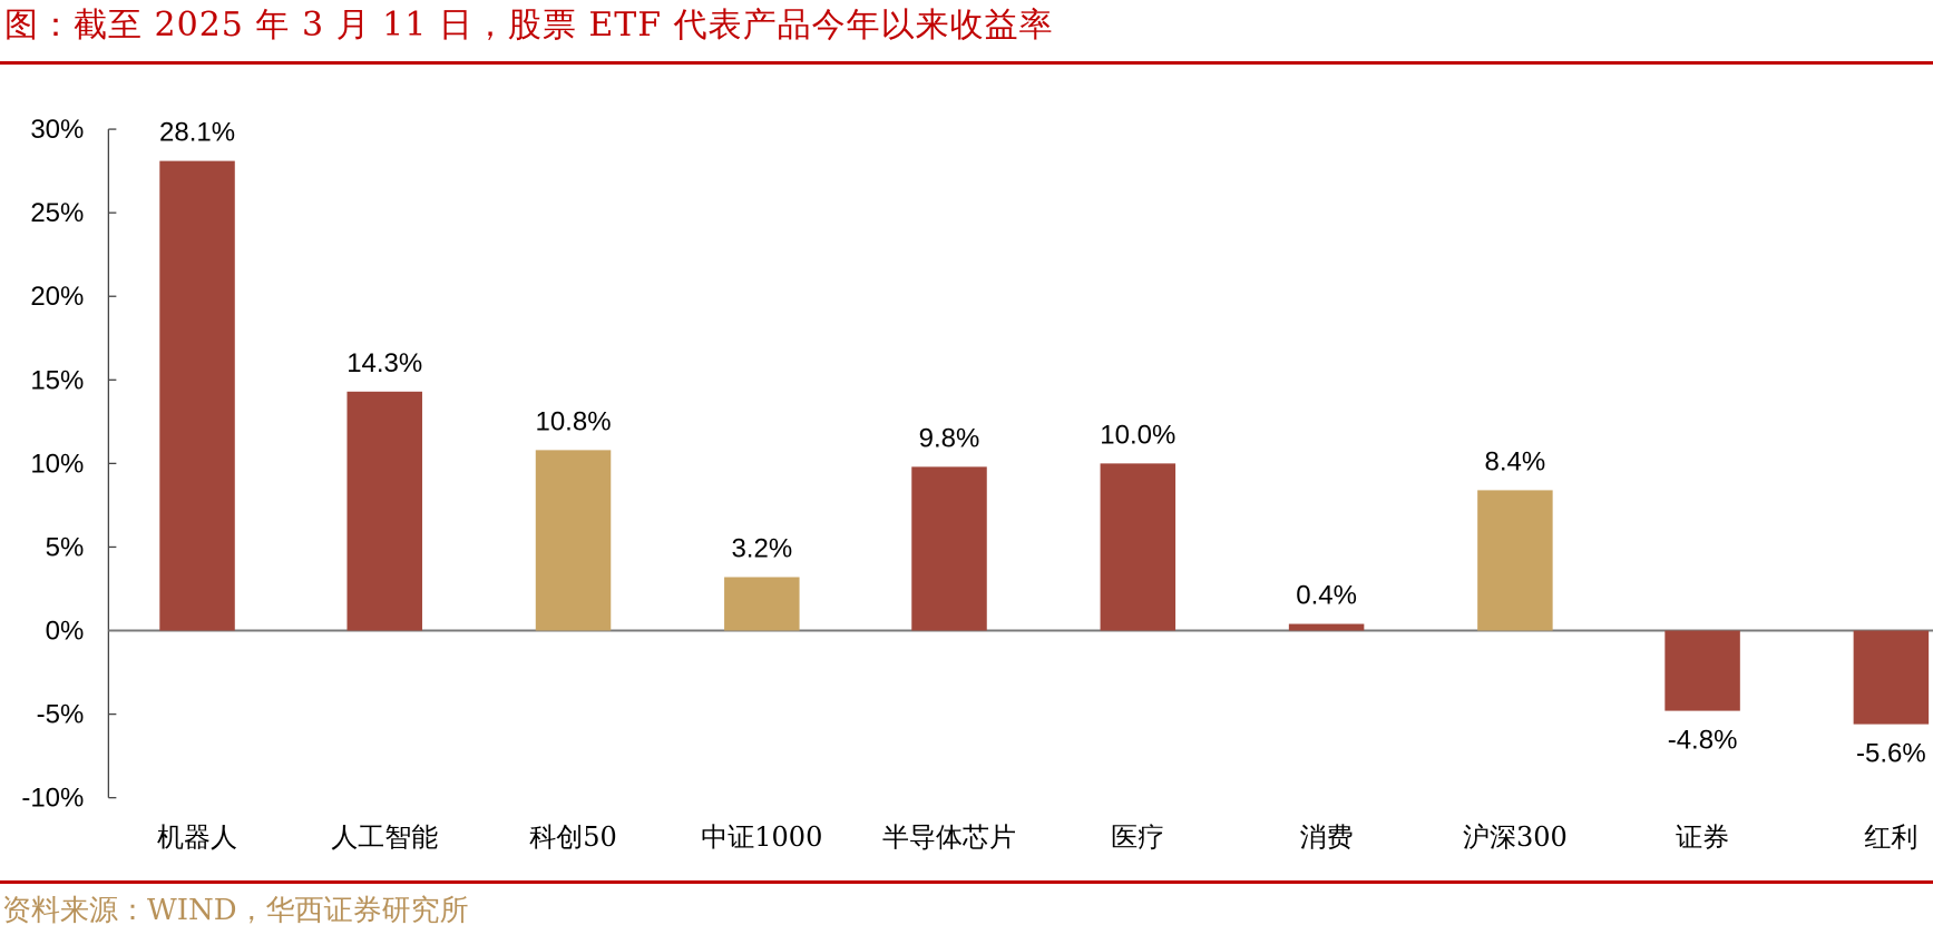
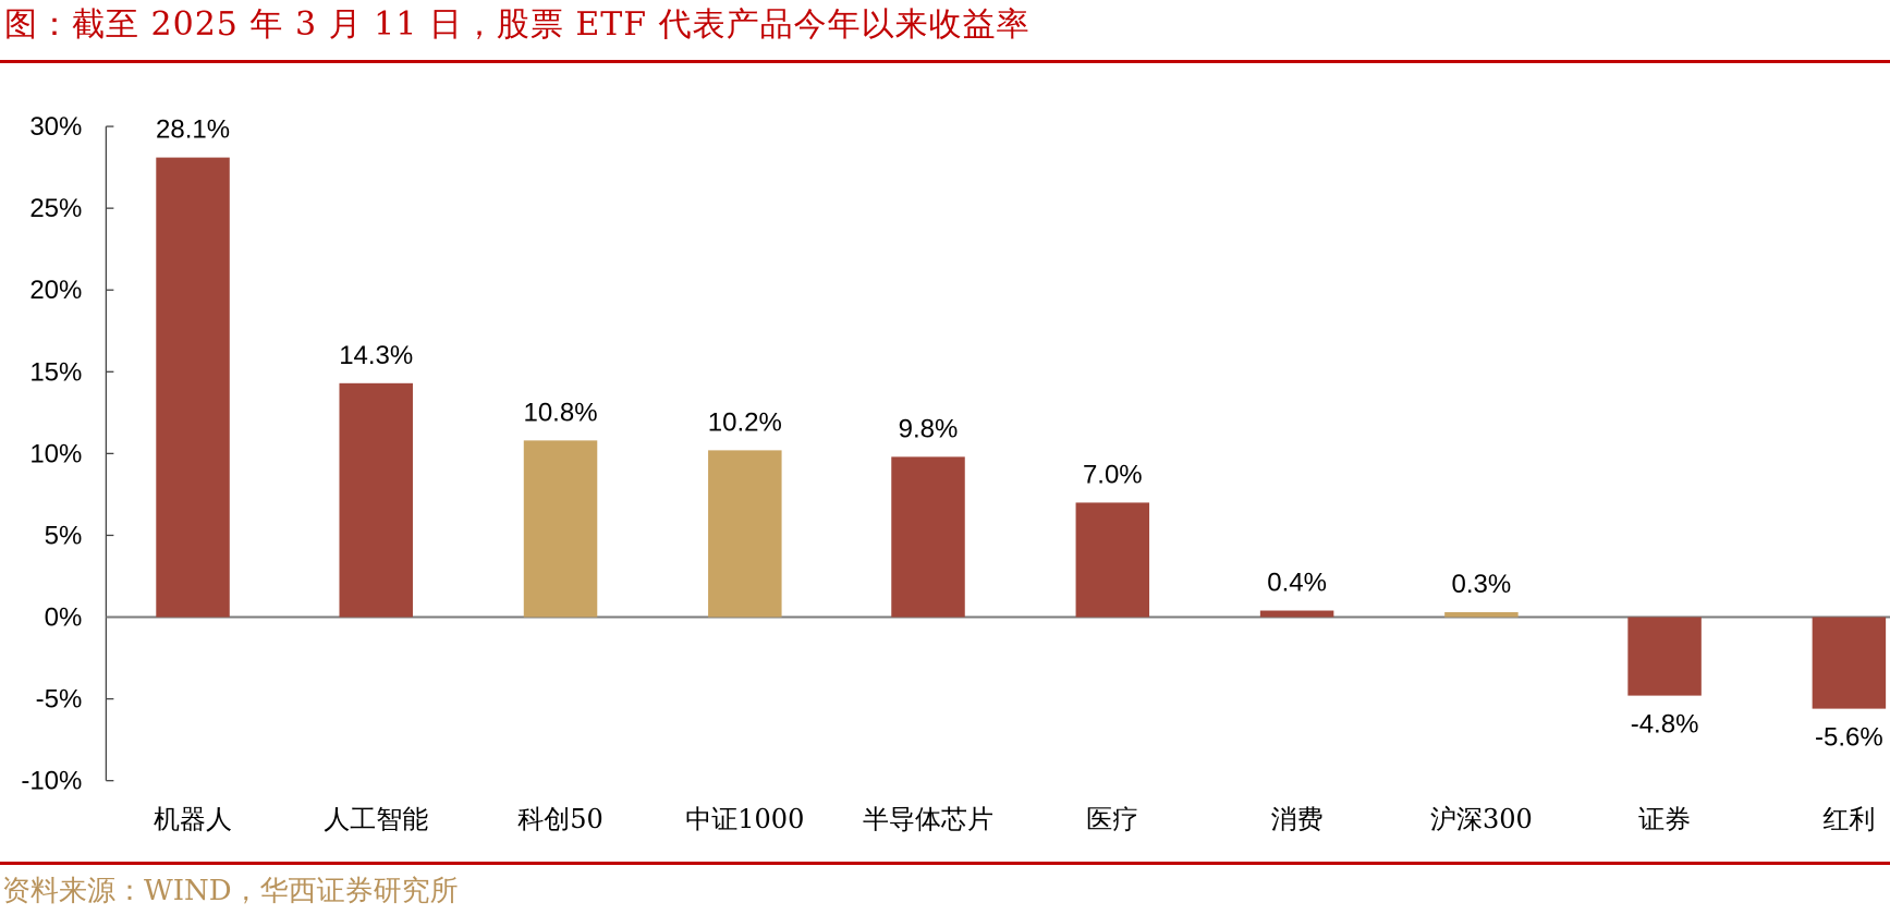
中证1000: 3.2% -> 10.2%
医疗: 10.0% -> 7.0%
沪深300: 8.4% -> 0.3%
